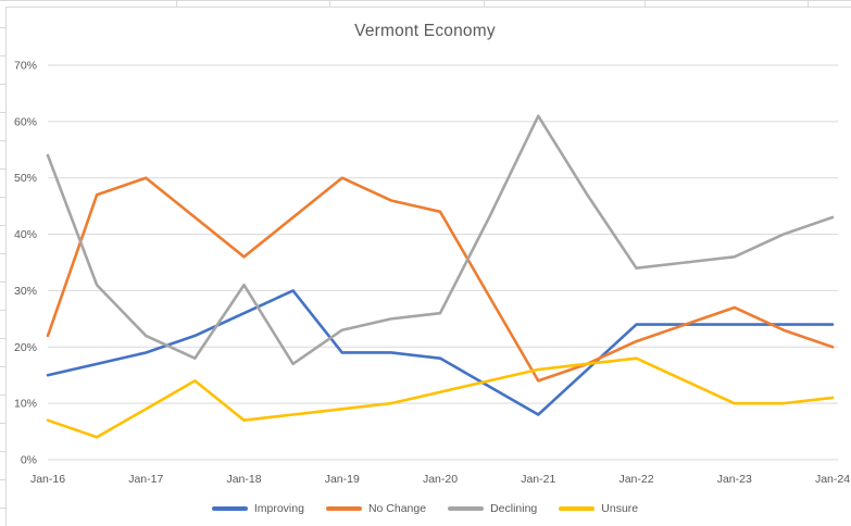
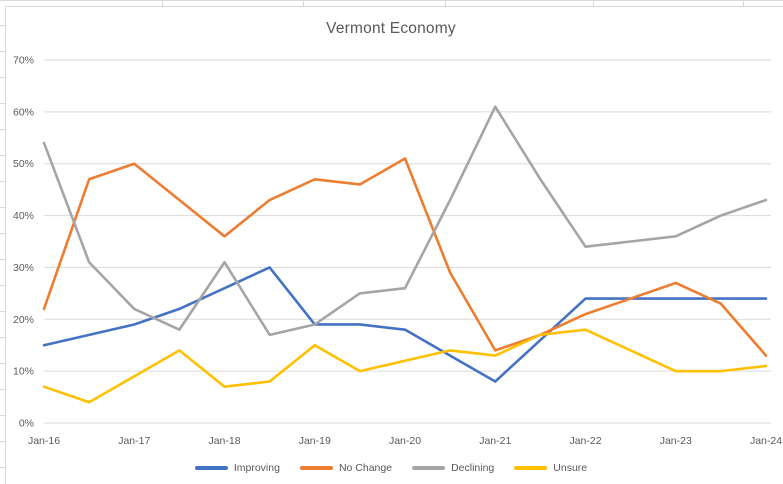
No Change/Jan-19: 50% -> 47%
Declining/Jan-19: 23% -> 19%
Unsure/Jan-19: 9% -> 15%
No Change/Jan-20: 44% -> 51%
Unsure/Jan-21: 16% -> 13%
No Change/Jan-24: 20% -> 13%
